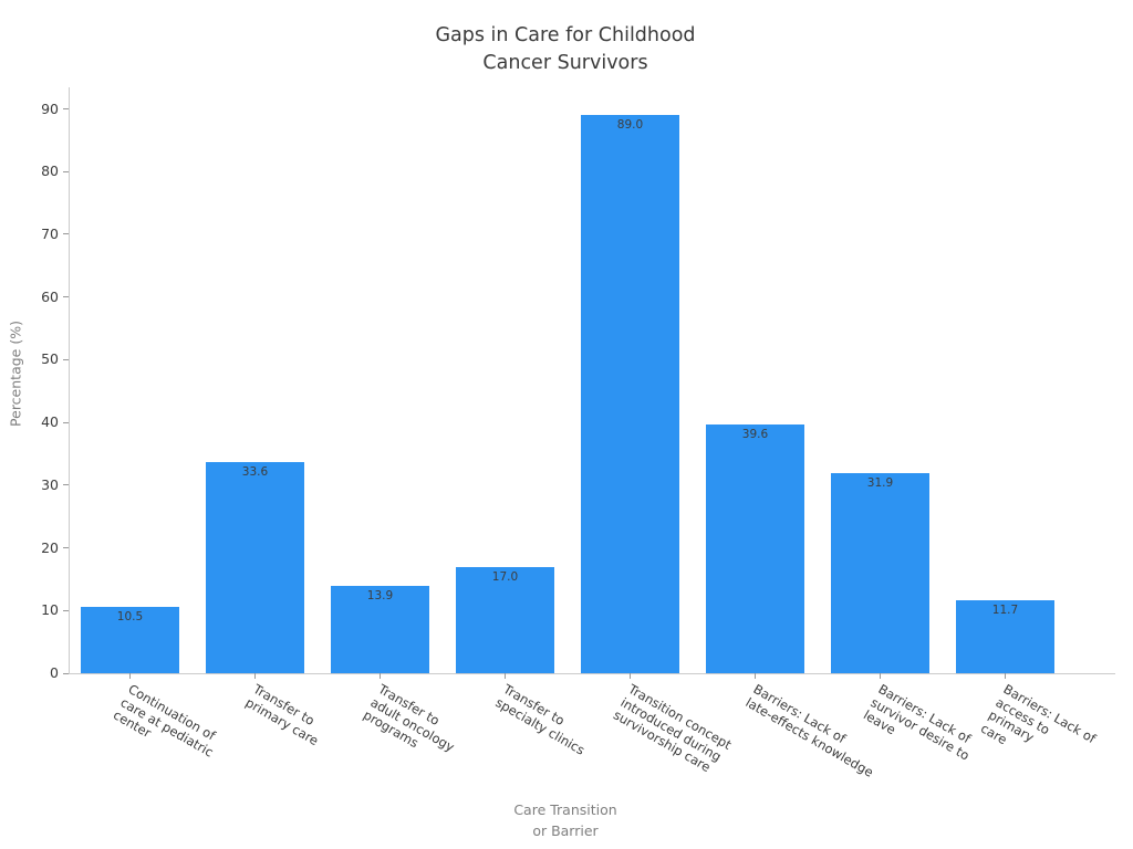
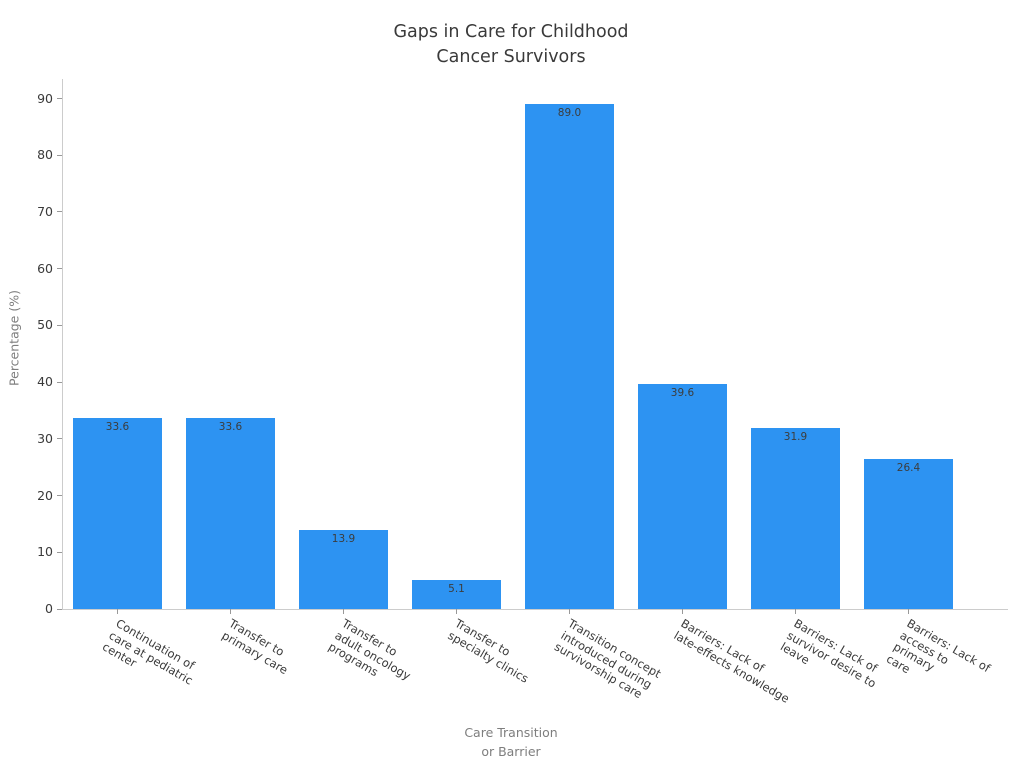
Continuation of care at pediatric center: 10.5 -> 33.6
Transfer to specialty clinics: 17.0 -> 5.1
Barriers: Lack of access to primary care: 11.7 -> 26.4
